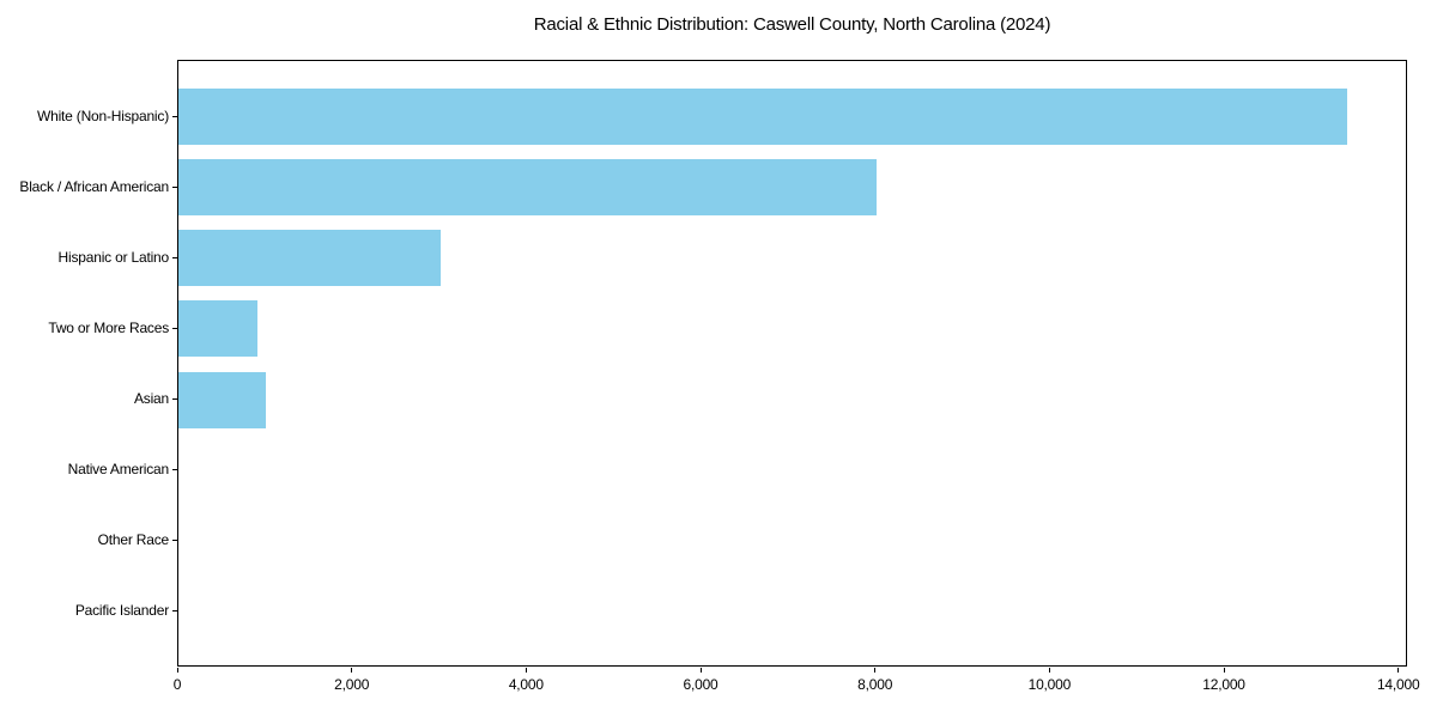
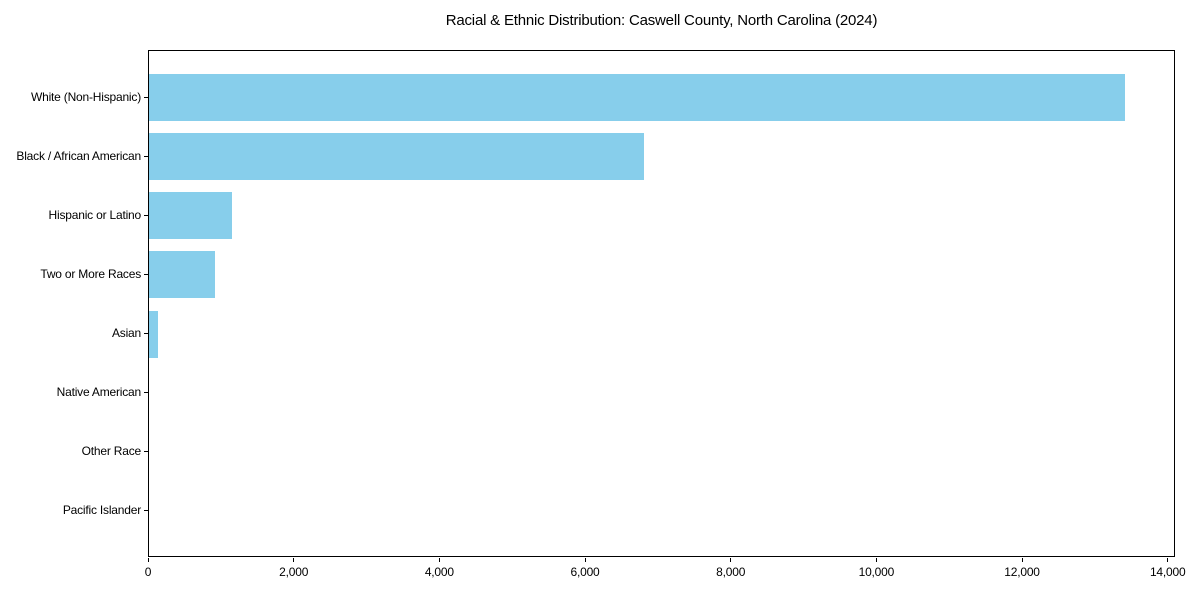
Black / African American: 8000 -> 6800
Hispanic or Latino: 3000 -> 1100
Asian: 1000 -> 100
